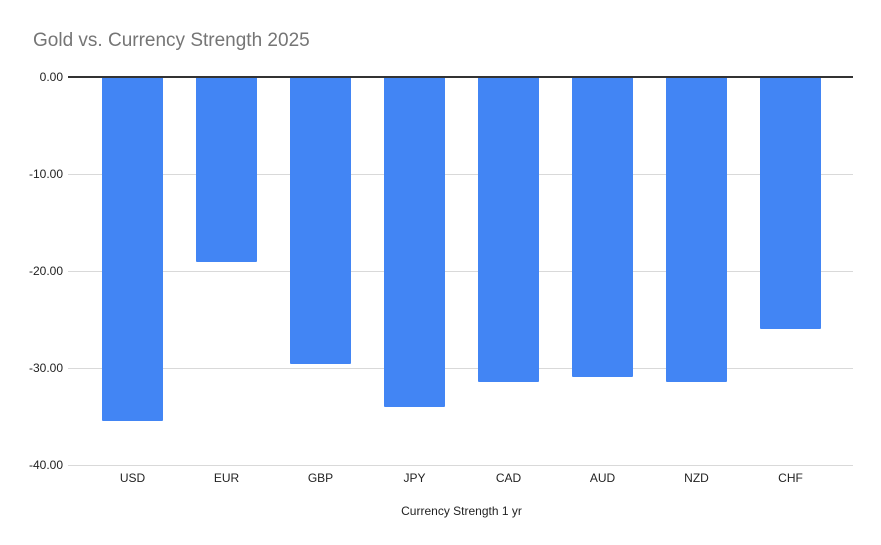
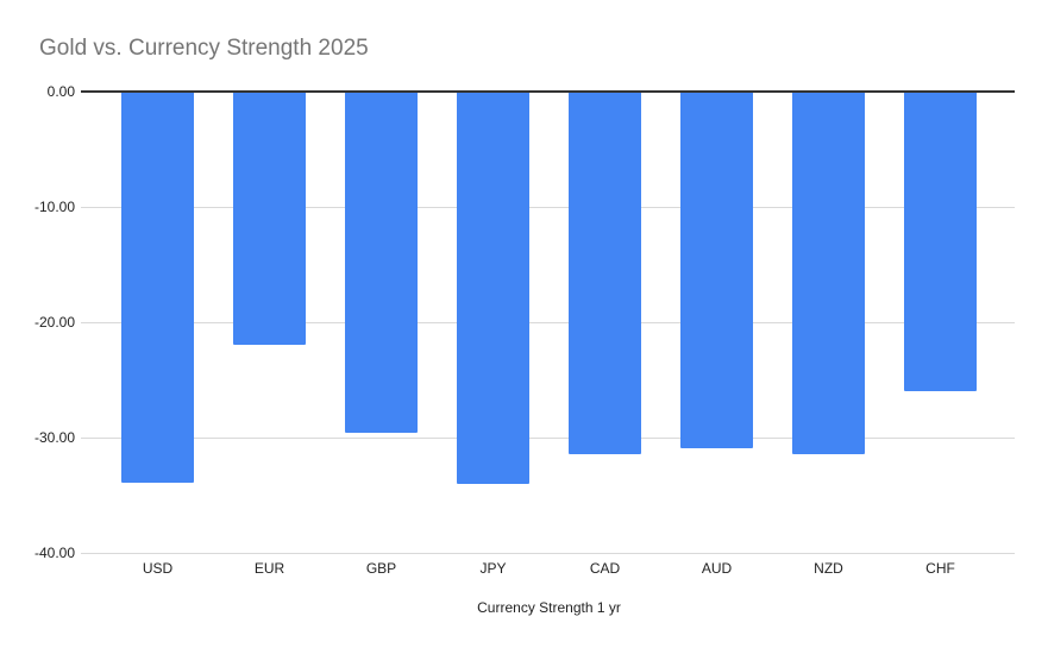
USD: -36 -> -34
EUR: -19 -> -22
